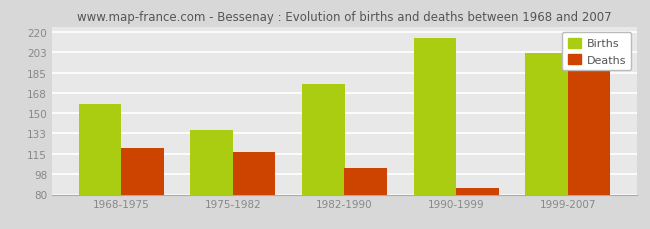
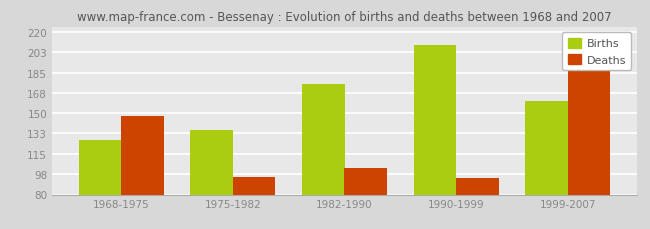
Births/1968-1975: 158 -> 127
Deaths/1968-1975: 120 -> 148
Deaths/1975-1982: 117 -> 95
Births/1990-1999: 215 -> 209
Deaths/1990-1999: 86 -> 94
Births/1999-2007: 202 -> 161
